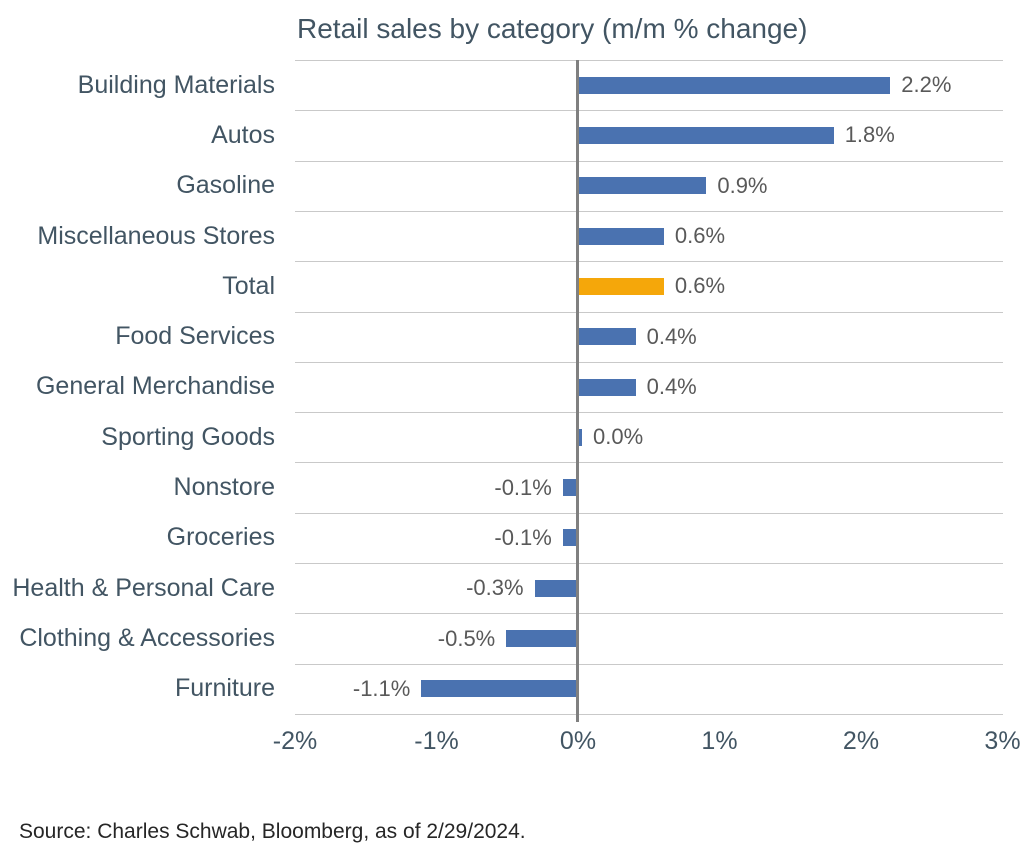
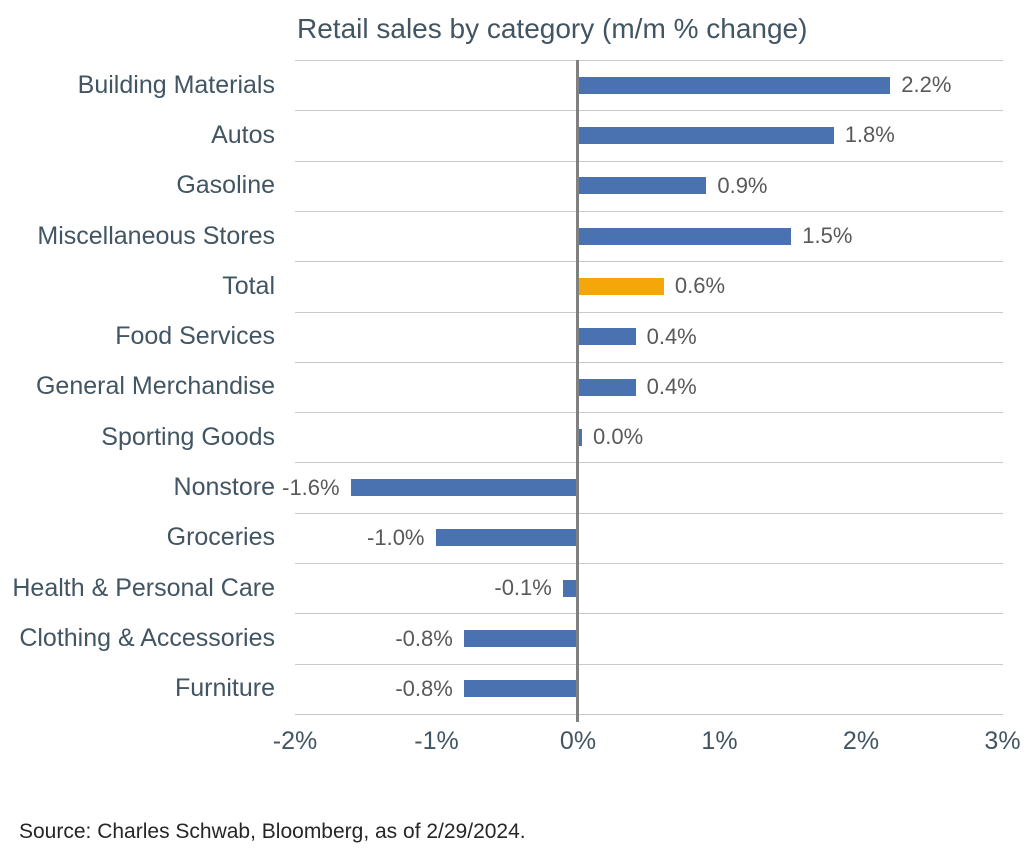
Miscellaneous Stores: 0.6% -> 1.5%
Nonstore: -0.1% -> -1.6%
Groceries: -0.1% -> -1.0%
Health & Personal Care: -0.3% -> -0.1%
Clothing & Accessories: -0.5% -> -0.8%
Furniture: -1.1% -> -0.8%
